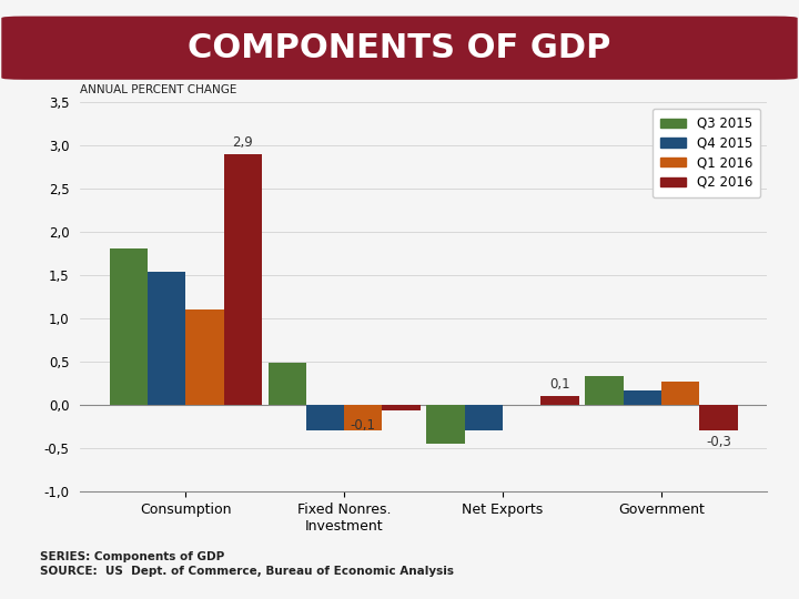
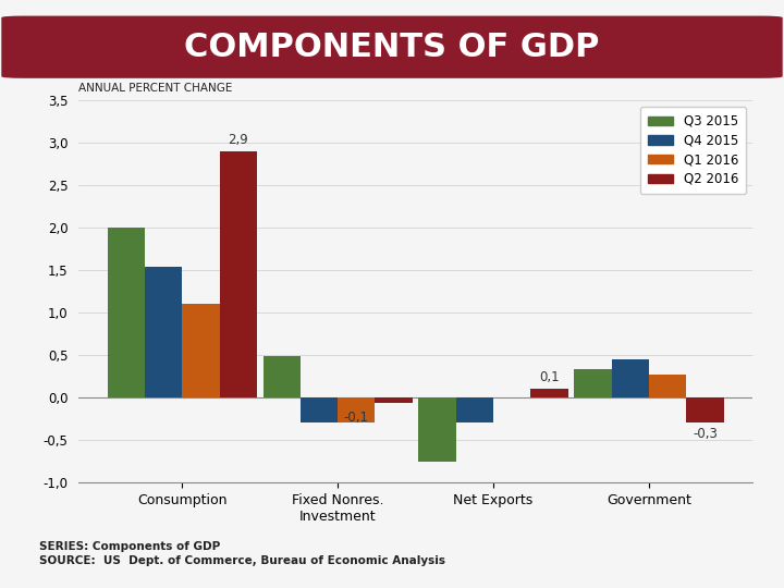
Q3 2015/Consumption: 1,80 -> 2,00
Q3 2015/Net Exports: -0,45 -> -0,76
Q4 2015/Government: 0,17 -> 0,44
